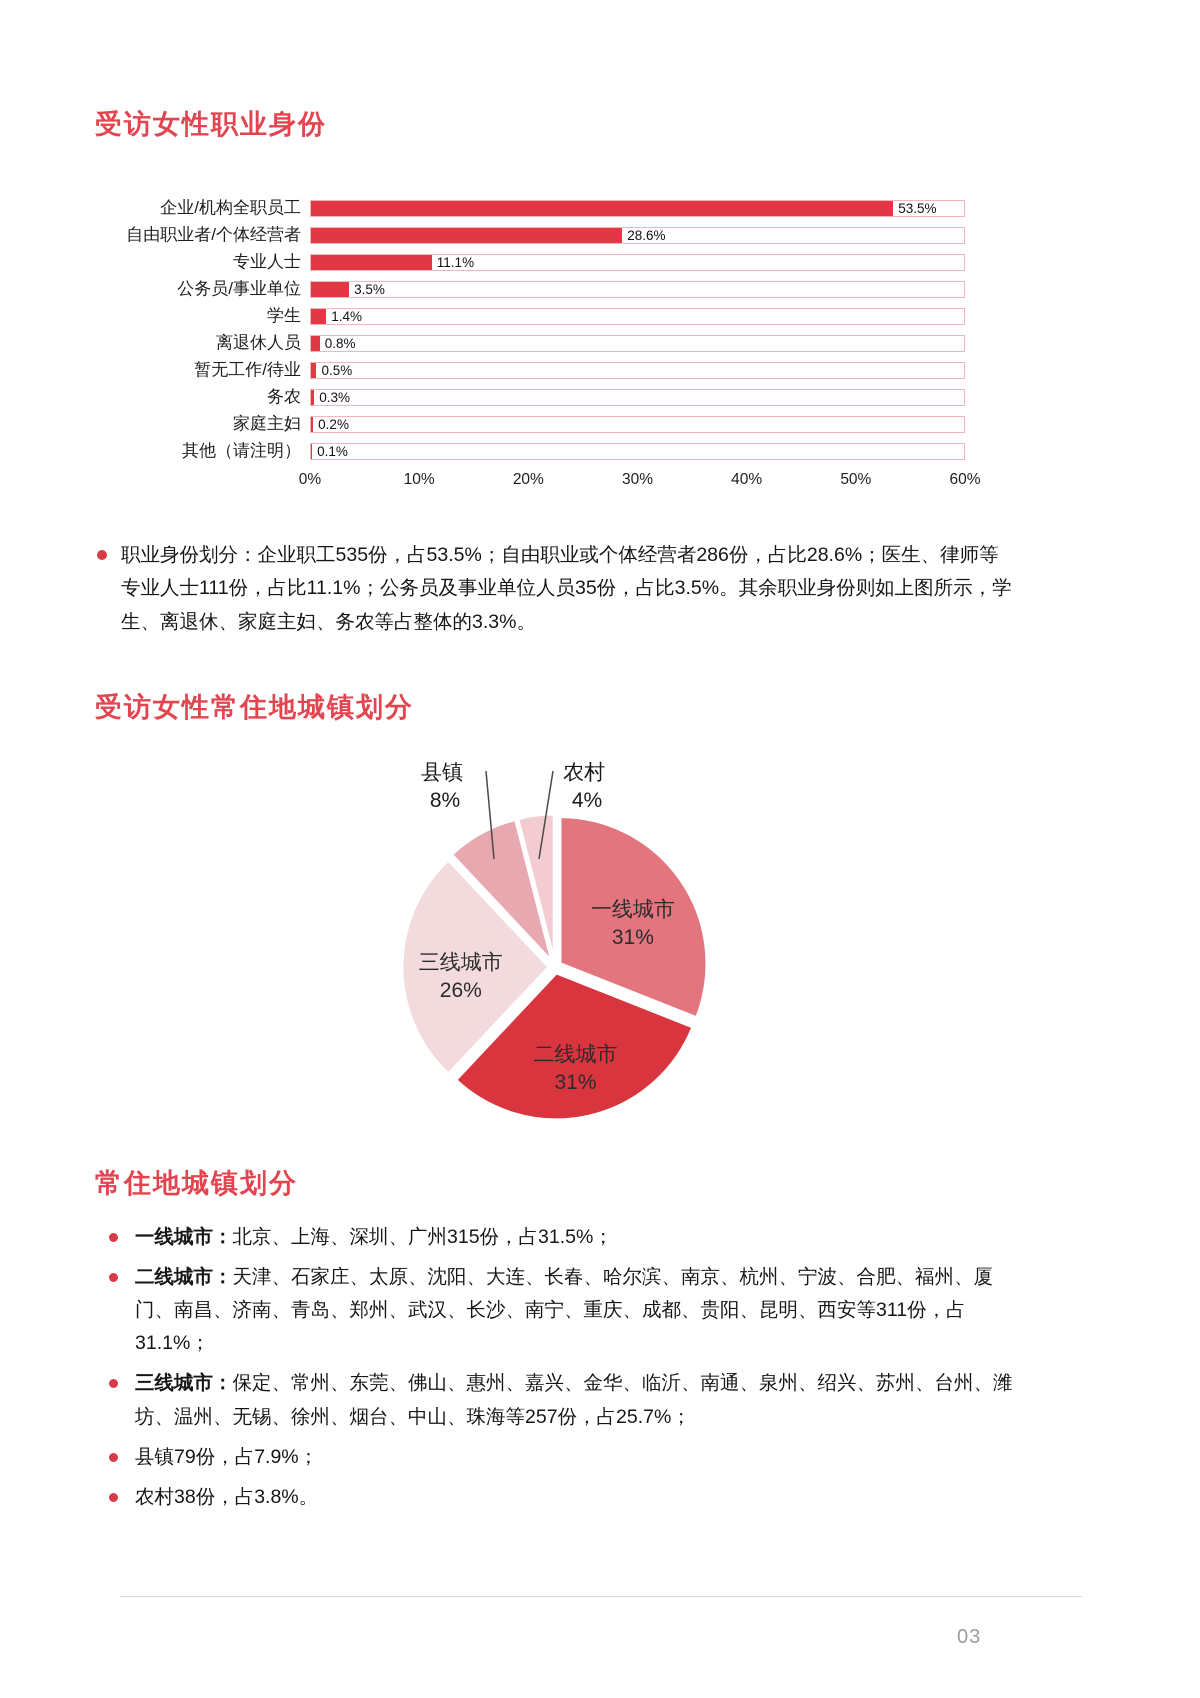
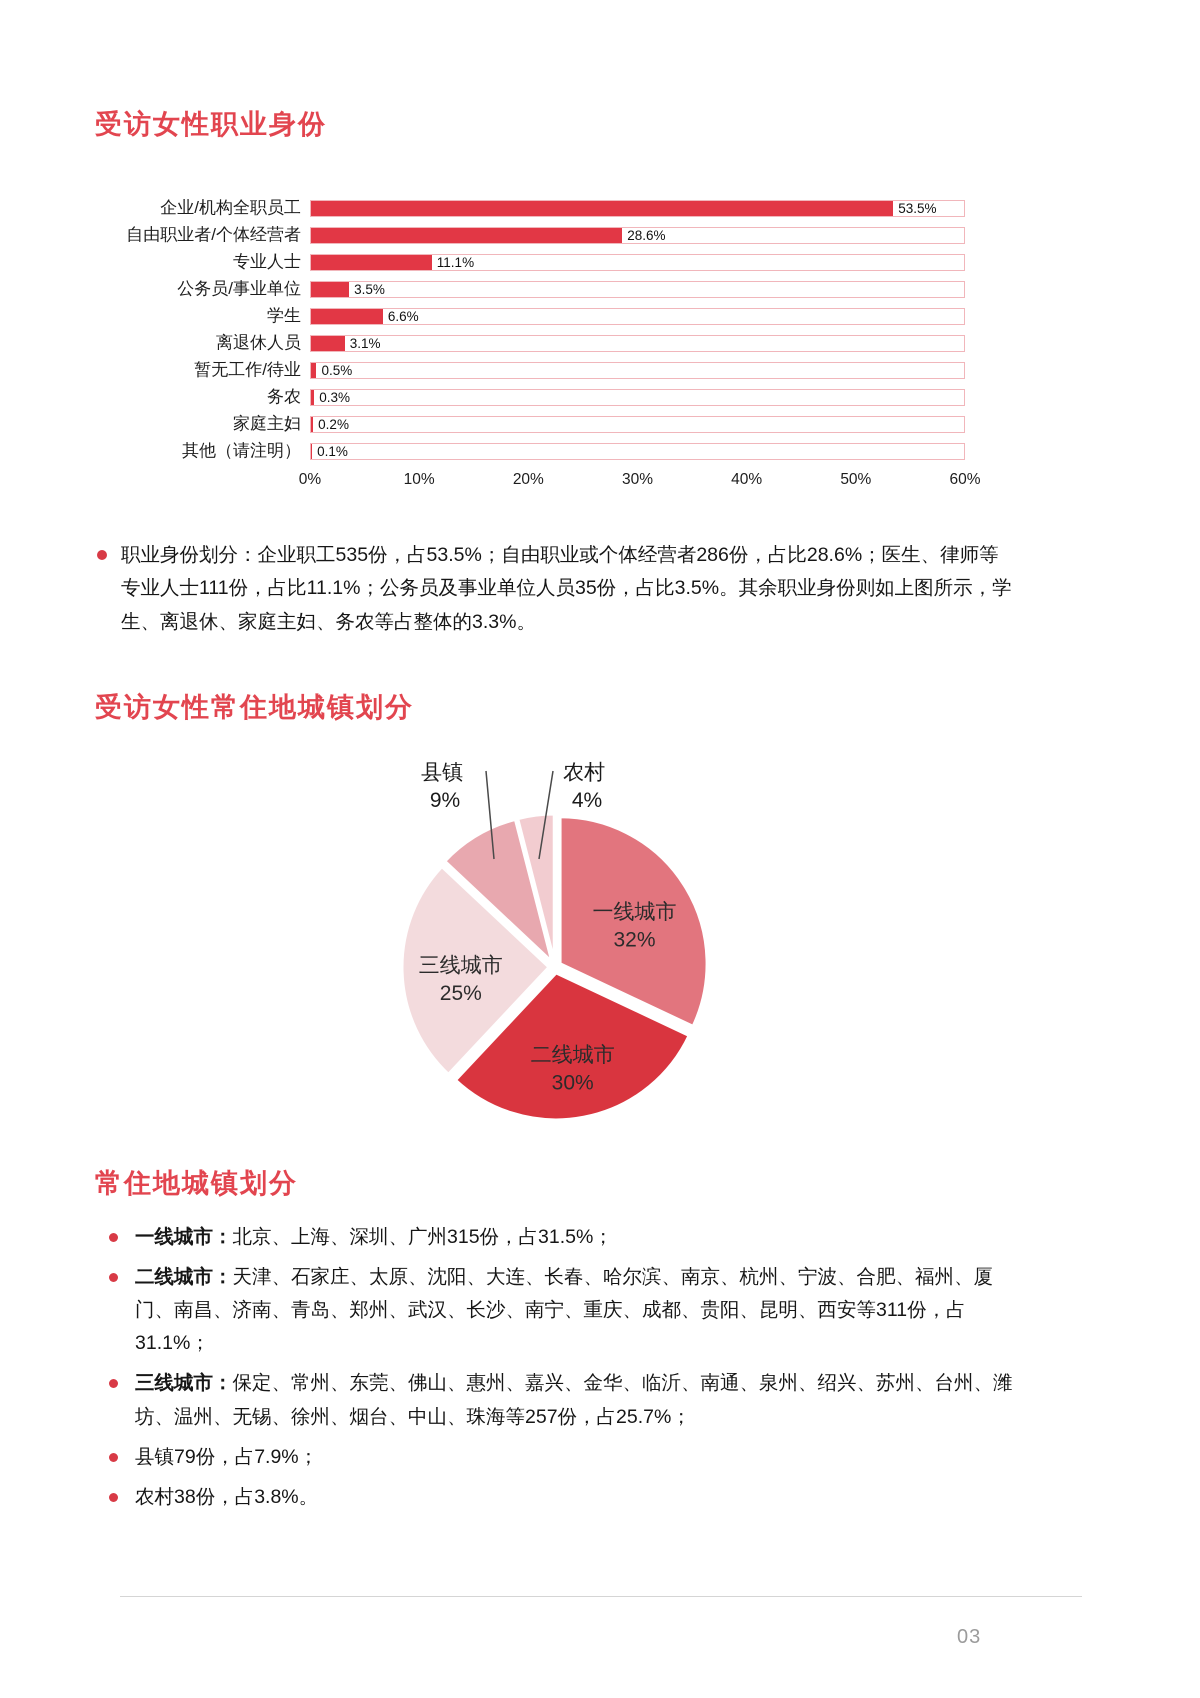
受访女性职业身份/学生: 1.4% -> 6.6%
受访女性职业身份/离退休人员: 0.8% -> 3.1%
受访女性常住地城镇划分/一线城市: 31% -> 32%
受访女性常住地城镇划分/二线城市: 31% -> 30%
受访女性常住地城镇划分/三线城市: 26% -> 25%
受访女性常住地城镇划分/县镇: 8% -> 9%
